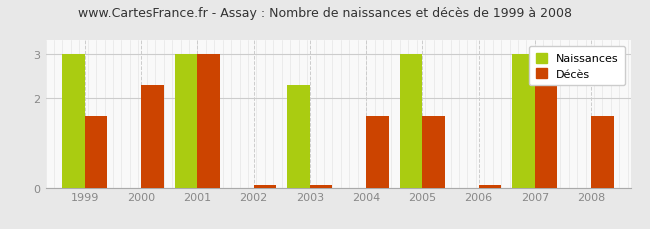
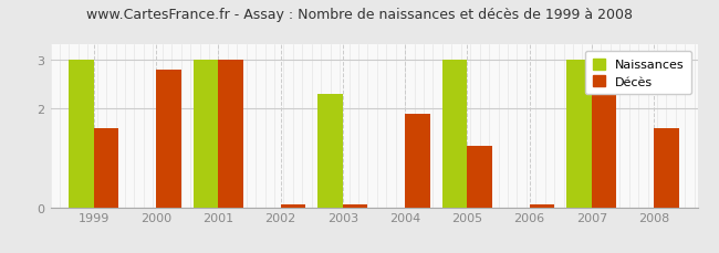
Décès/2000: 2.30 -> 2.80
Décès/2004: 1.60 -> 1.90
Décès/2005: 1.60 -> 1.25
